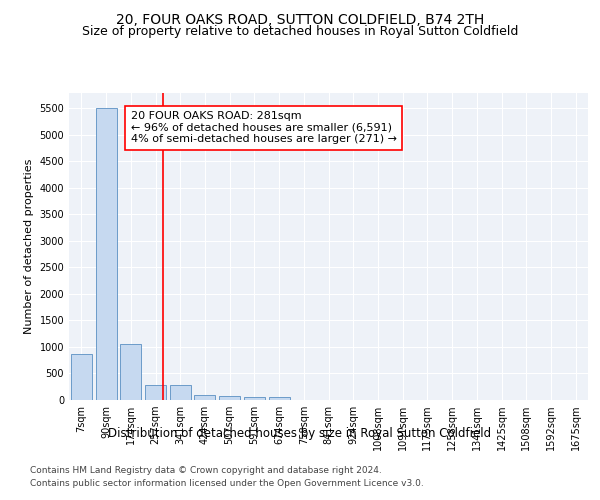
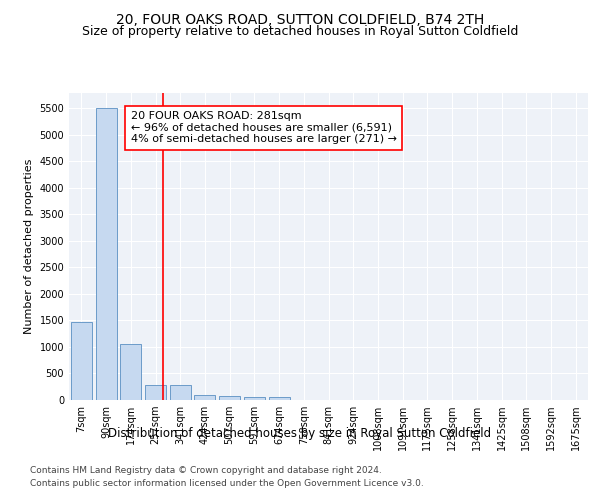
7sqm: 870 -> 1480
